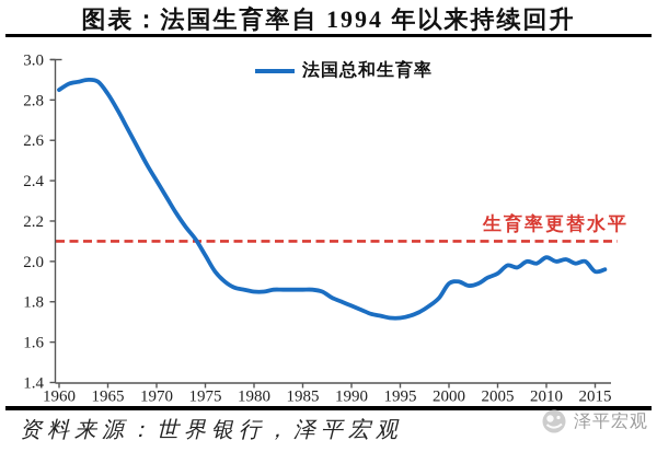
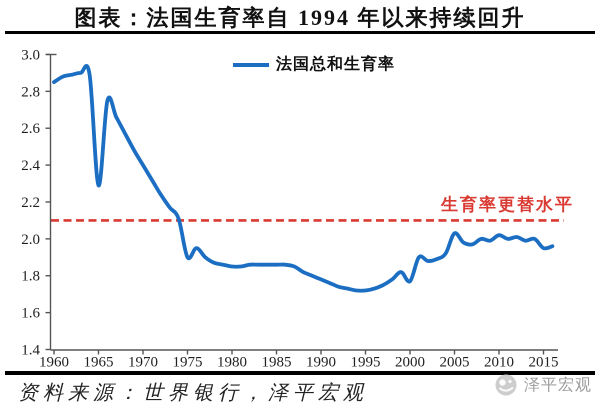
1965: 2.83 -> 2.29
1975: 2.03 -> 1.90
2000: 1.89 -> 1.77
2005: 1.94 -> 2.03
